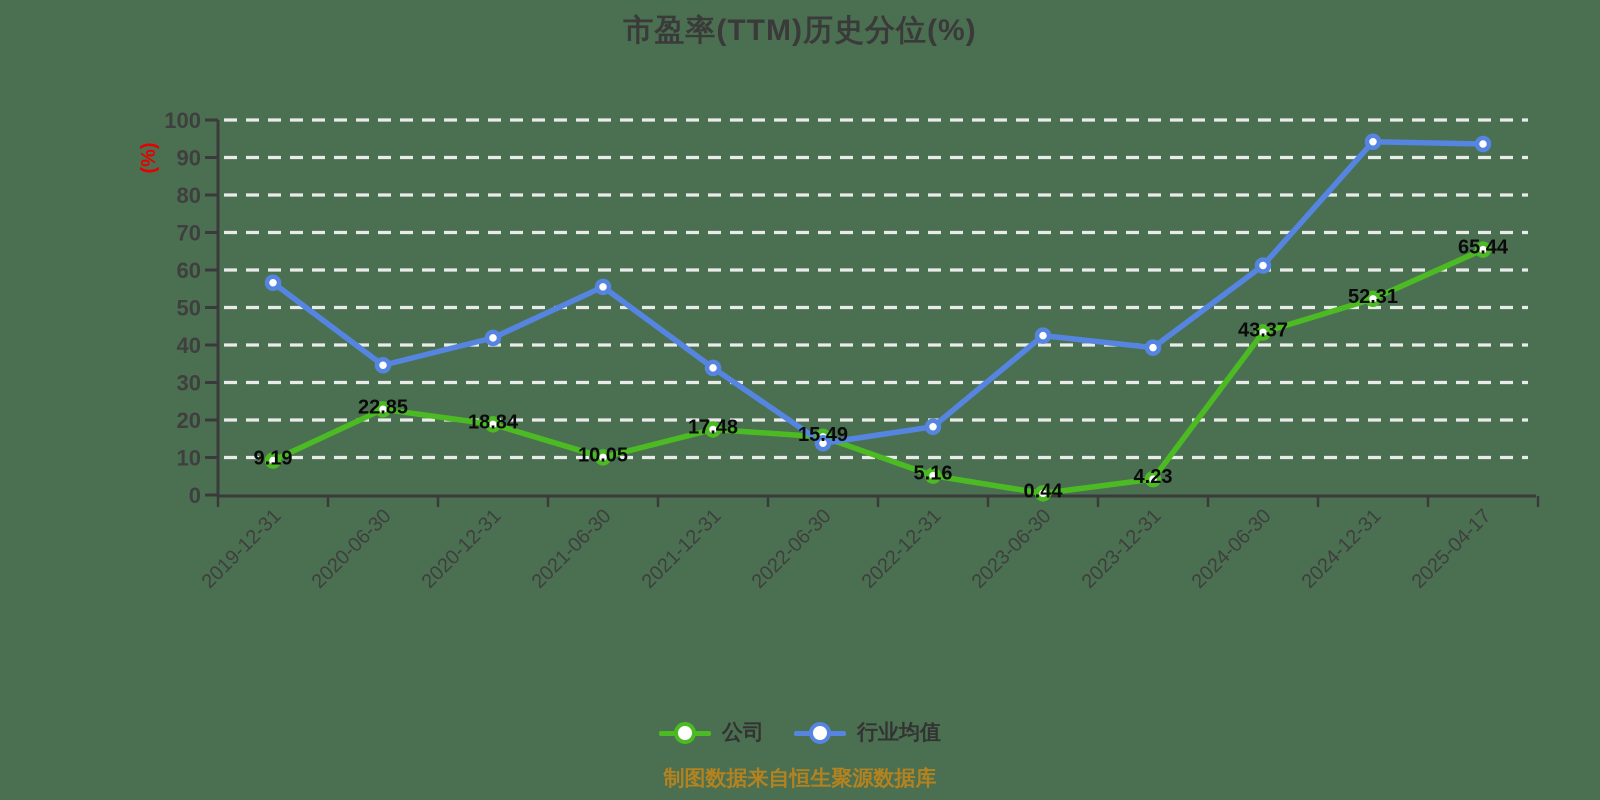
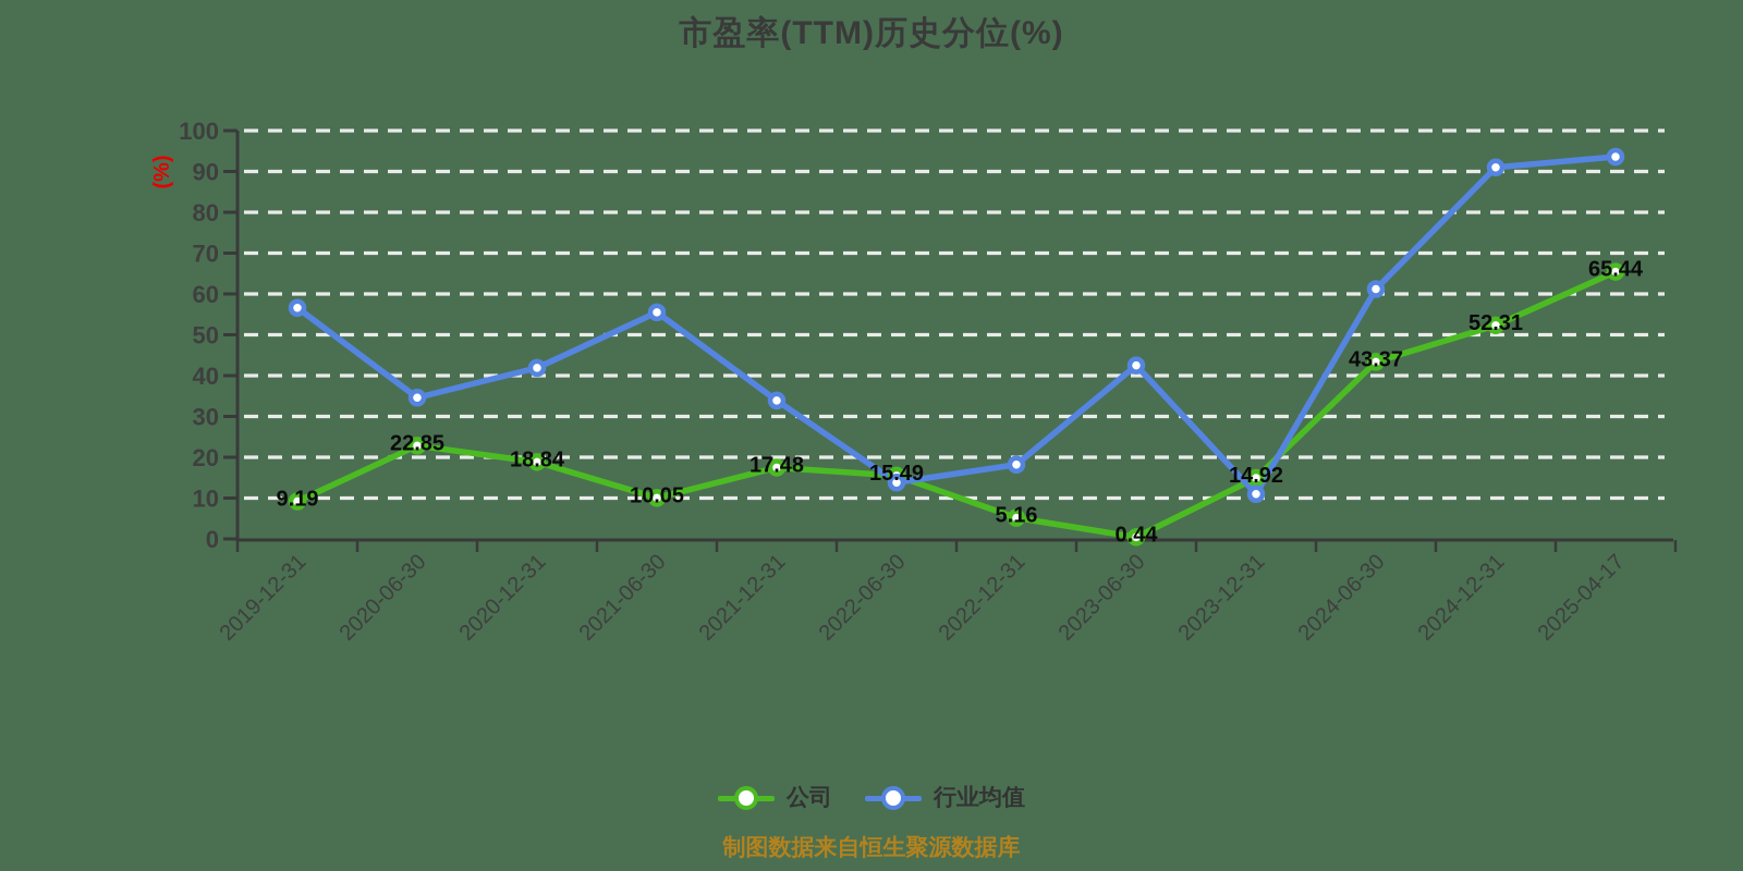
公司/2023-12-31: 4.23 -> 14.92
行业均值/2023-12-31: 39 -> 11
行业均值/2024-12-31: 94 -> 91
